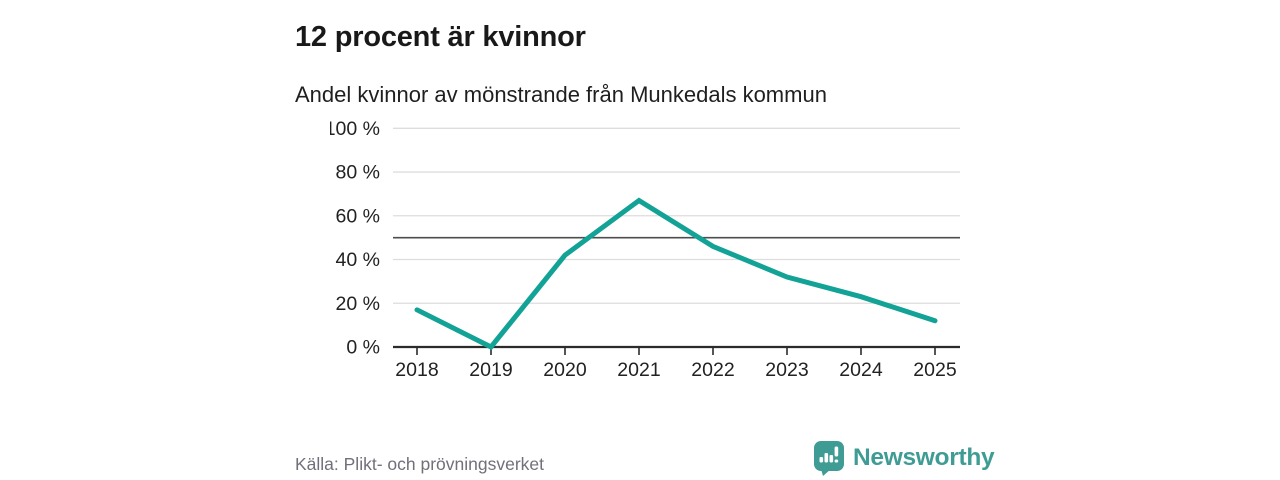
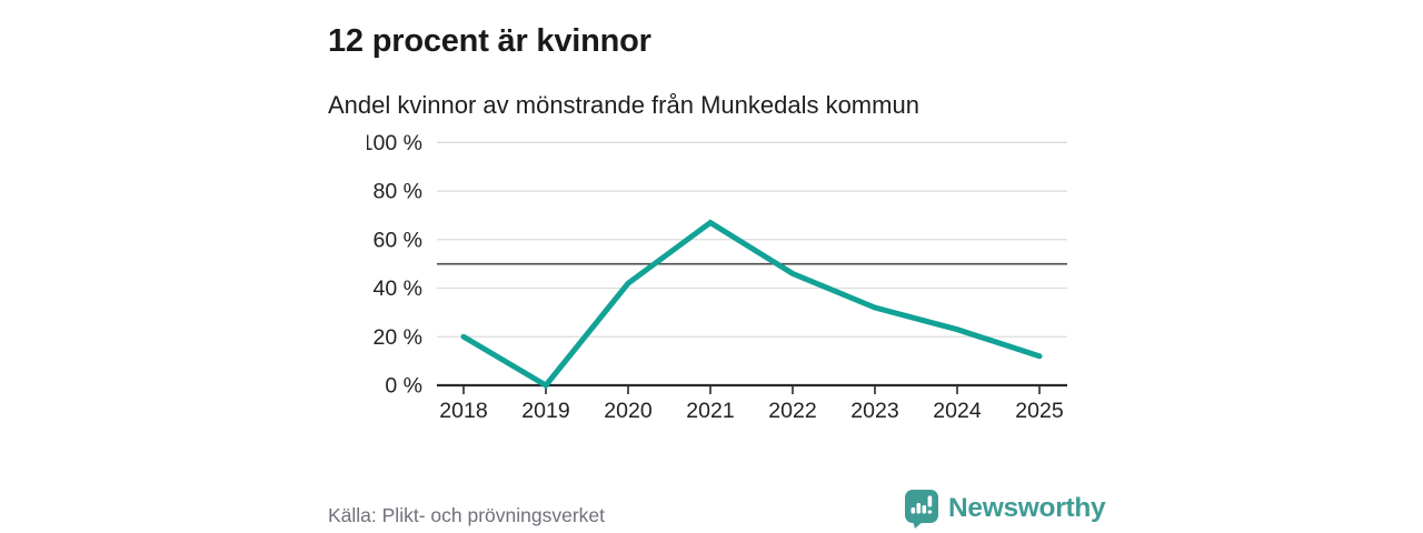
2018: 17% -> 20%
